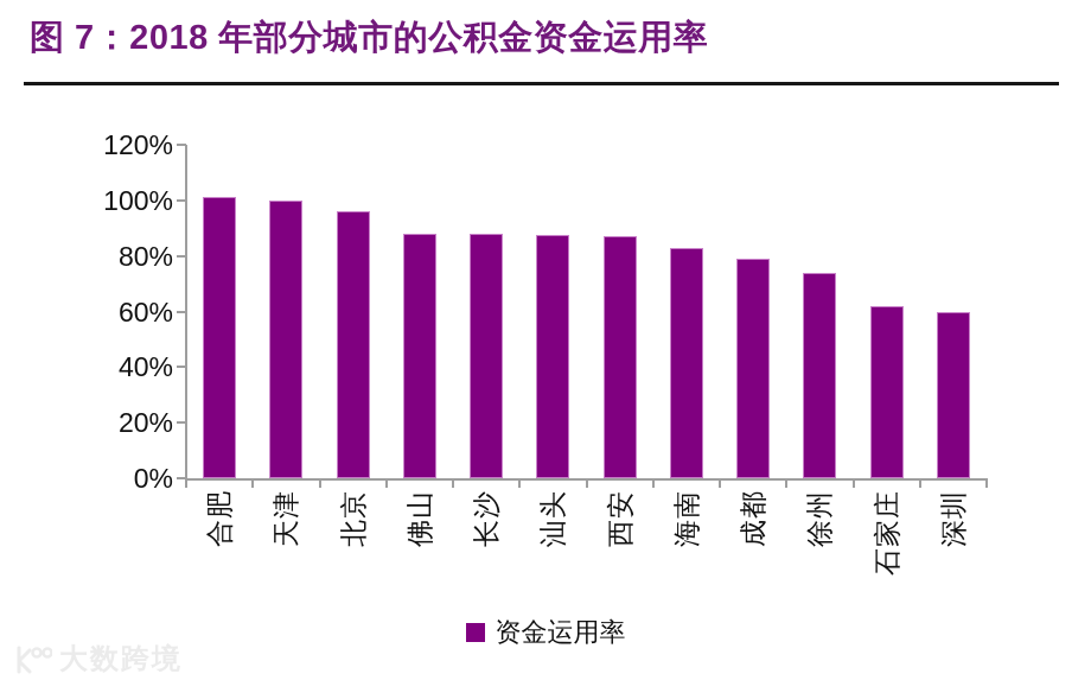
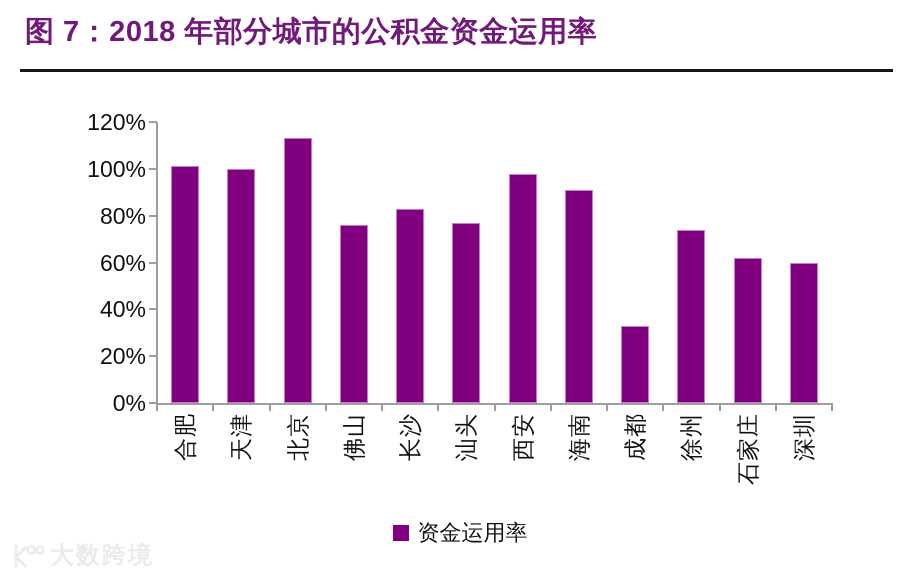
北京: 96% -> 113%
佛山: 88% -> 76%
长沙: 88% -> 83%
汕头: 88% -> 77%
西安: 87% -> 98%
海南: 83% -> 91%
成都: 79% -> 33%
